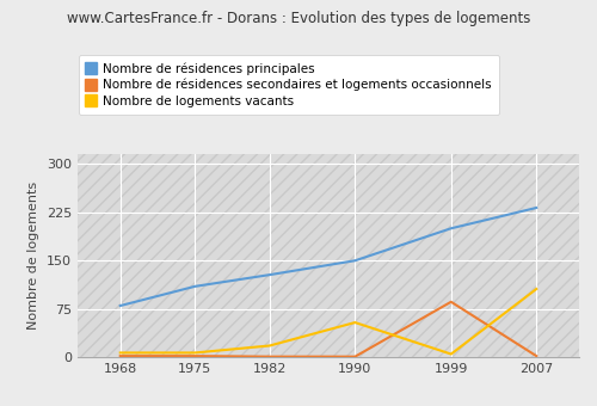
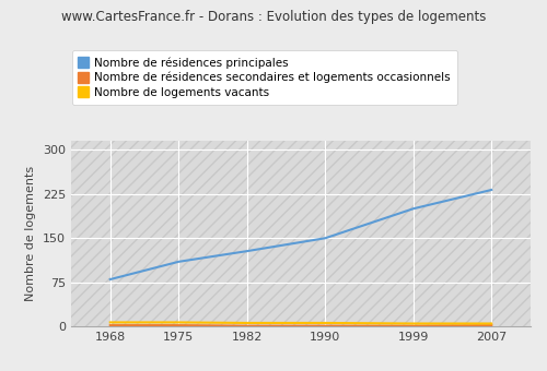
Nombre de logements vacants/1982: 18 -> 6
Nombre de logements vacants/1990: 54 -> 6
Nombre de résidences secondaires et logements occasionnels/1999: 86 -> 1
Nombre de logements vacants/2007: 106 -> 5
